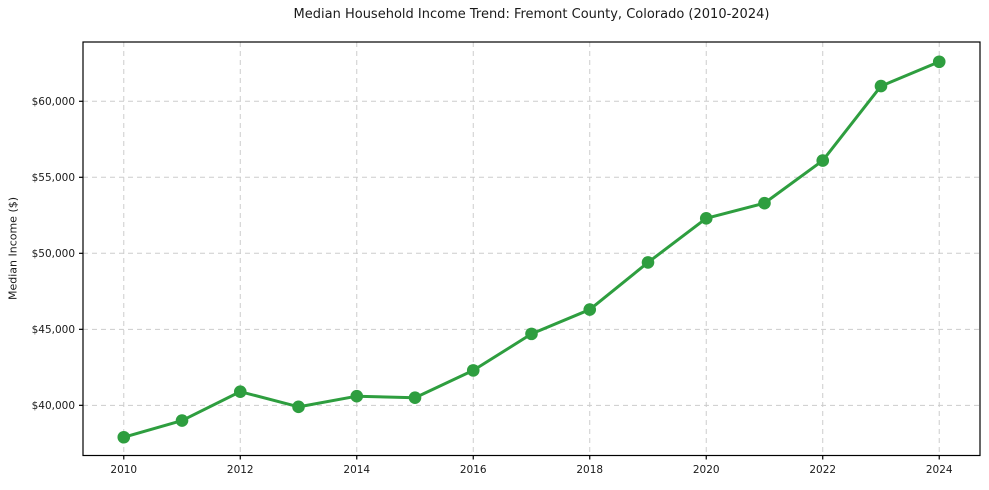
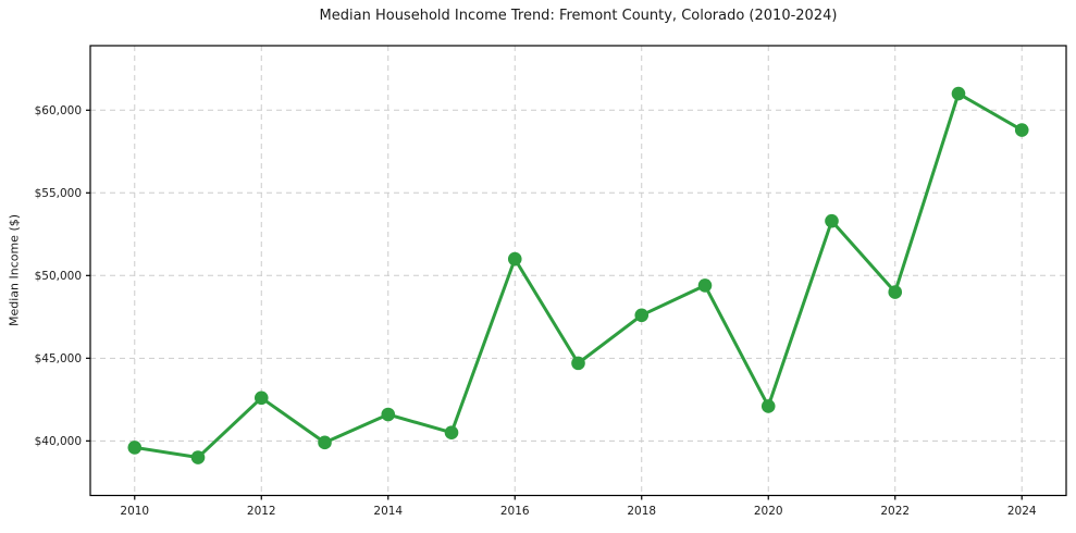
2010: $37900 -> $39600
2012: $40900 -> $42600
2014: $40600 -> $41600
2016: $42300 -> $51000
2018: $46300 -> $47600
2020: $52300 -> $42100
2022: $56100 -> $49000
2024: $62600 -> $58800
